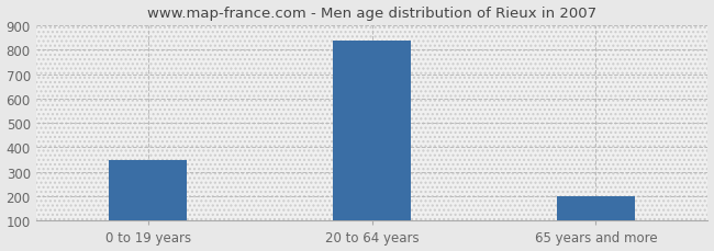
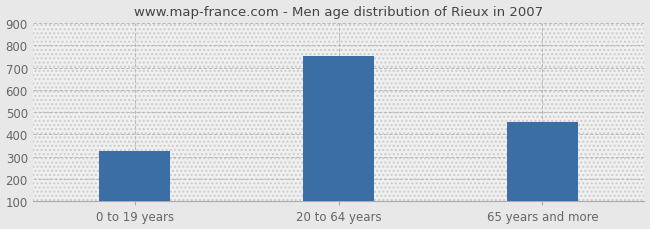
0 to 19 years: 350 -> 325
20 to 64 years: 835 -> 750
65 years and more: 200 -> 455
